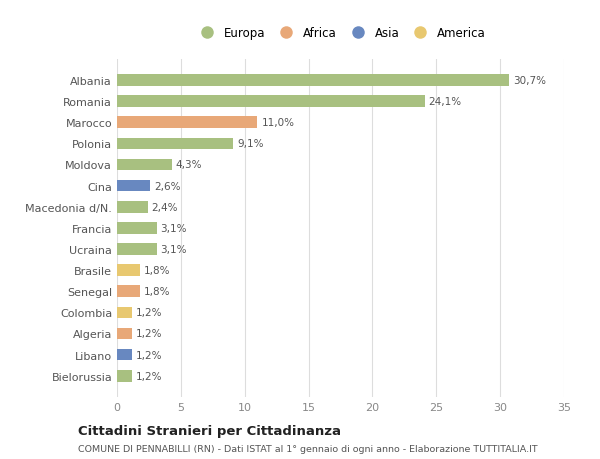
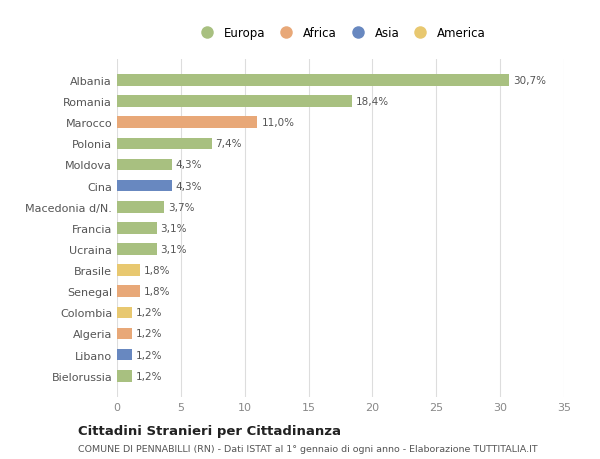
Romania: 24,1% -> 18,4%
Polonia: 9,1% -> 7,4%
Cina: 2,6% -> 4,3%
Macedonia d/N.: 2,4% -> 3,7%
